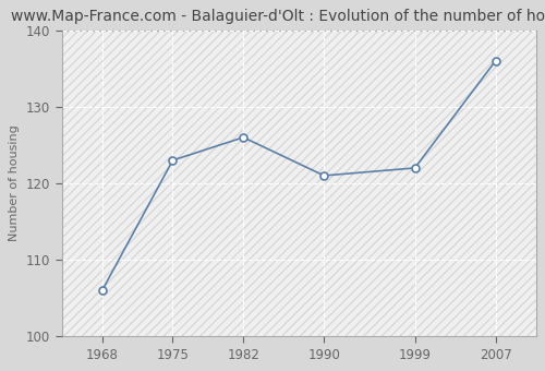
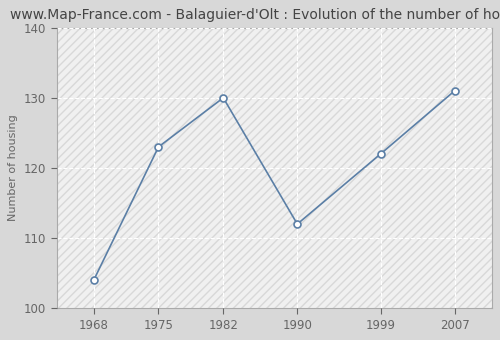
1968: 106 -> 104
1982: 126 -> 130
1990: 121 -> 112
2007: 136 -> 131
